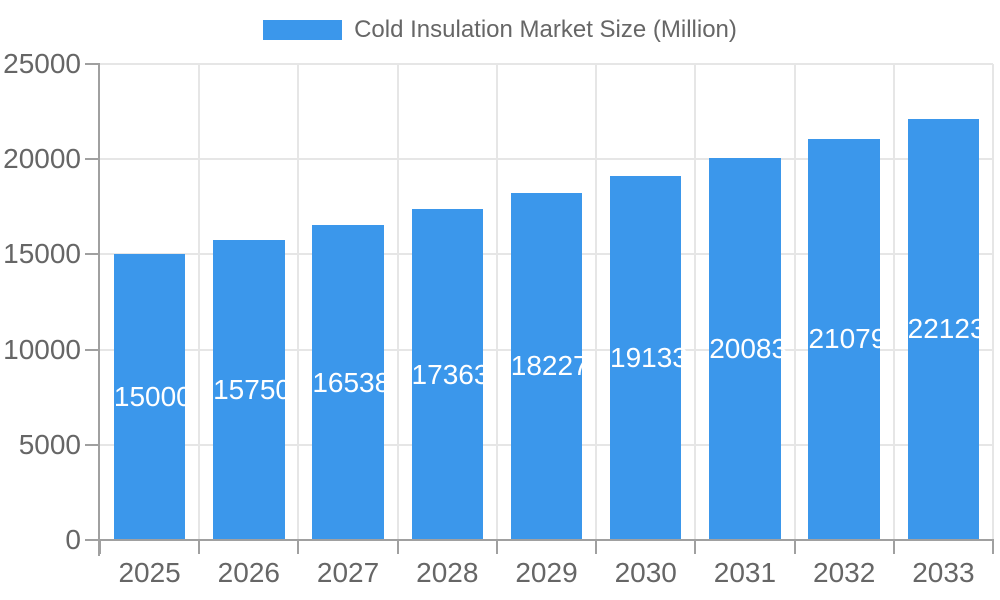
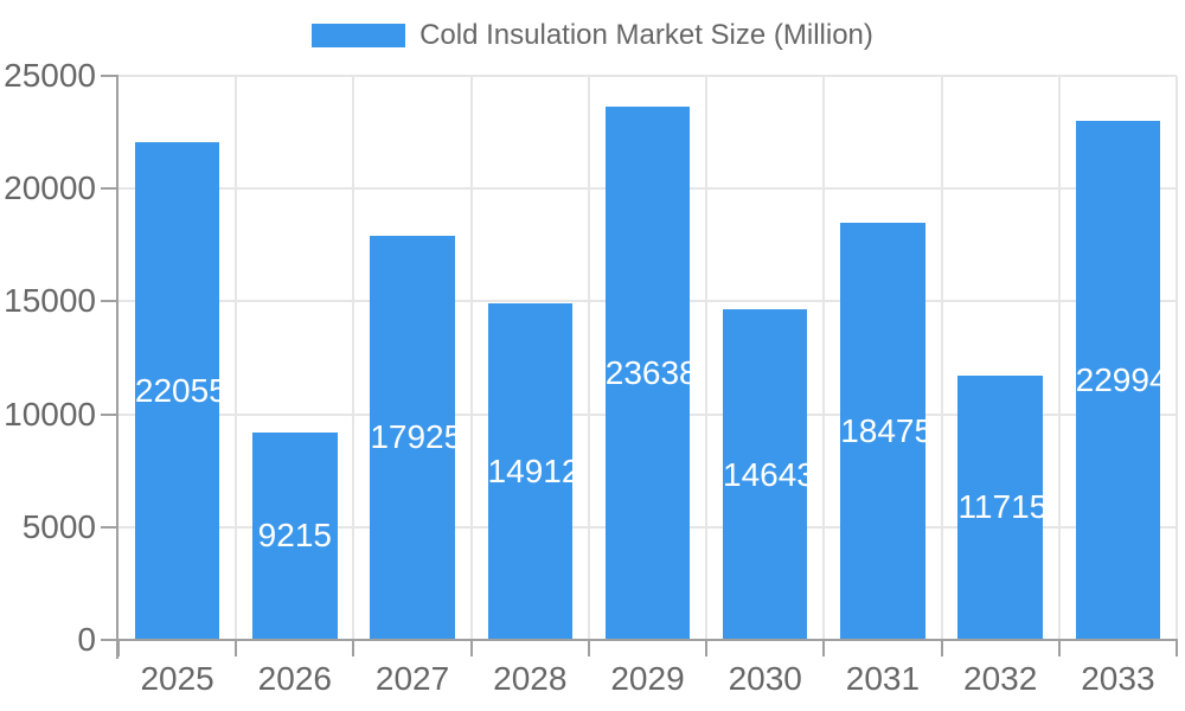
2025: 15000 -> 22055
2026: 15750 -> 9215
2027: 16538 -> 17925
2028: 17363 -> 14912
2029: 18227 -> 23638
2030: 19133 -> 14643
2031: 20083 -> 18475
2032: 21079 -> 11715
2033: 22123 -> 22994
